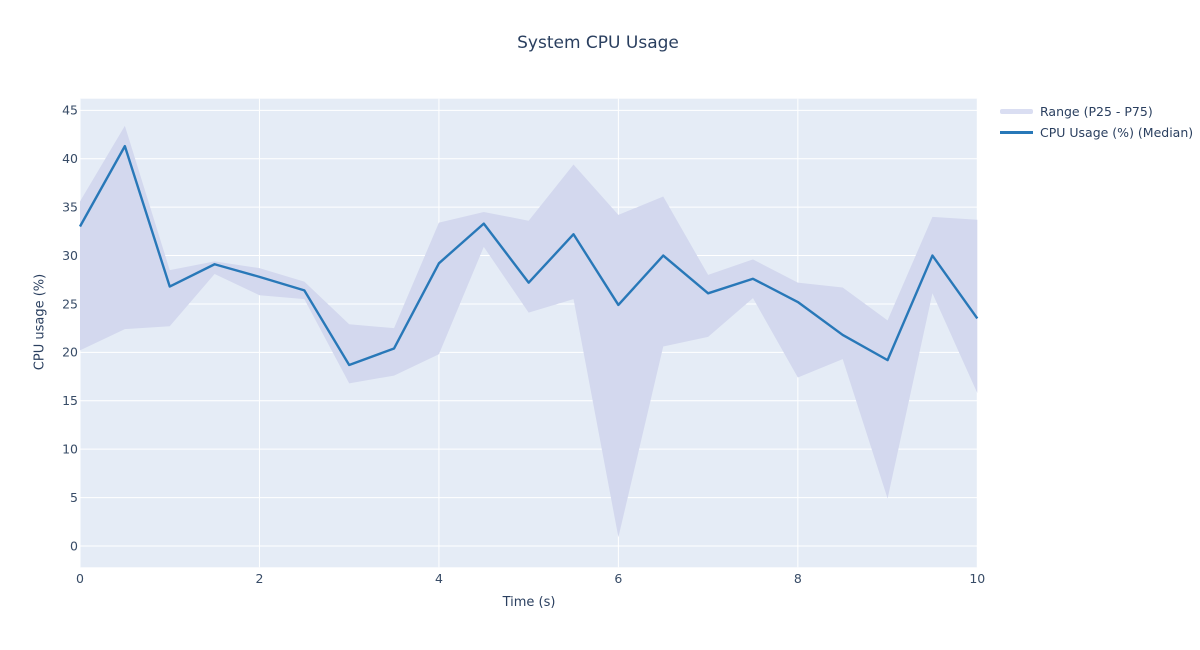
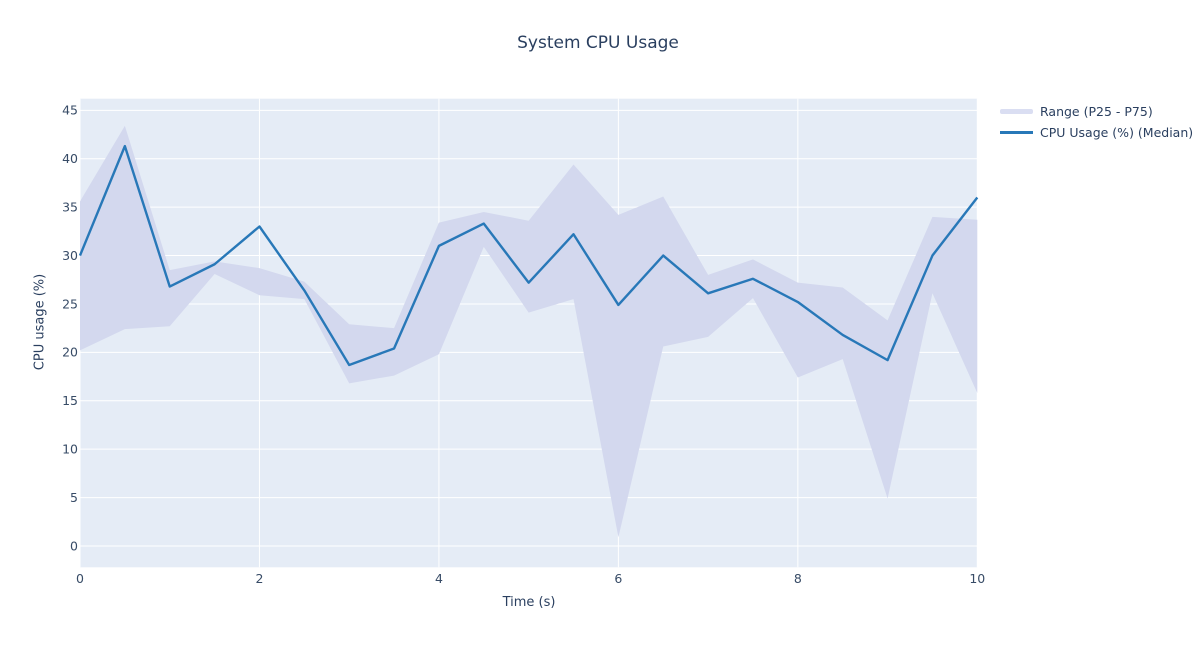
CPU Usage (%) (Median)/0: 33 -> 30
CPU Usage (%) (Median)/2: 28 -> 33
CPU Usage (%) (Median)/4: 29 -> 31
CPU Usage (%) (Median)/10: 24 -> 36
